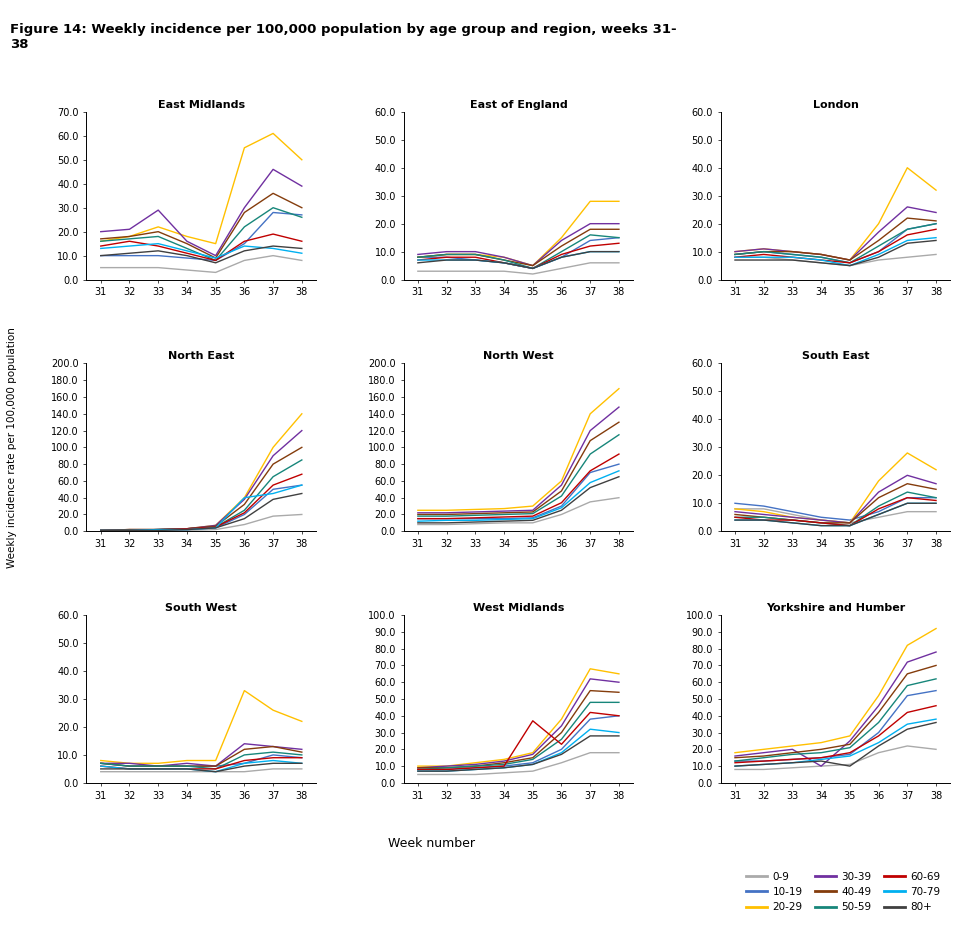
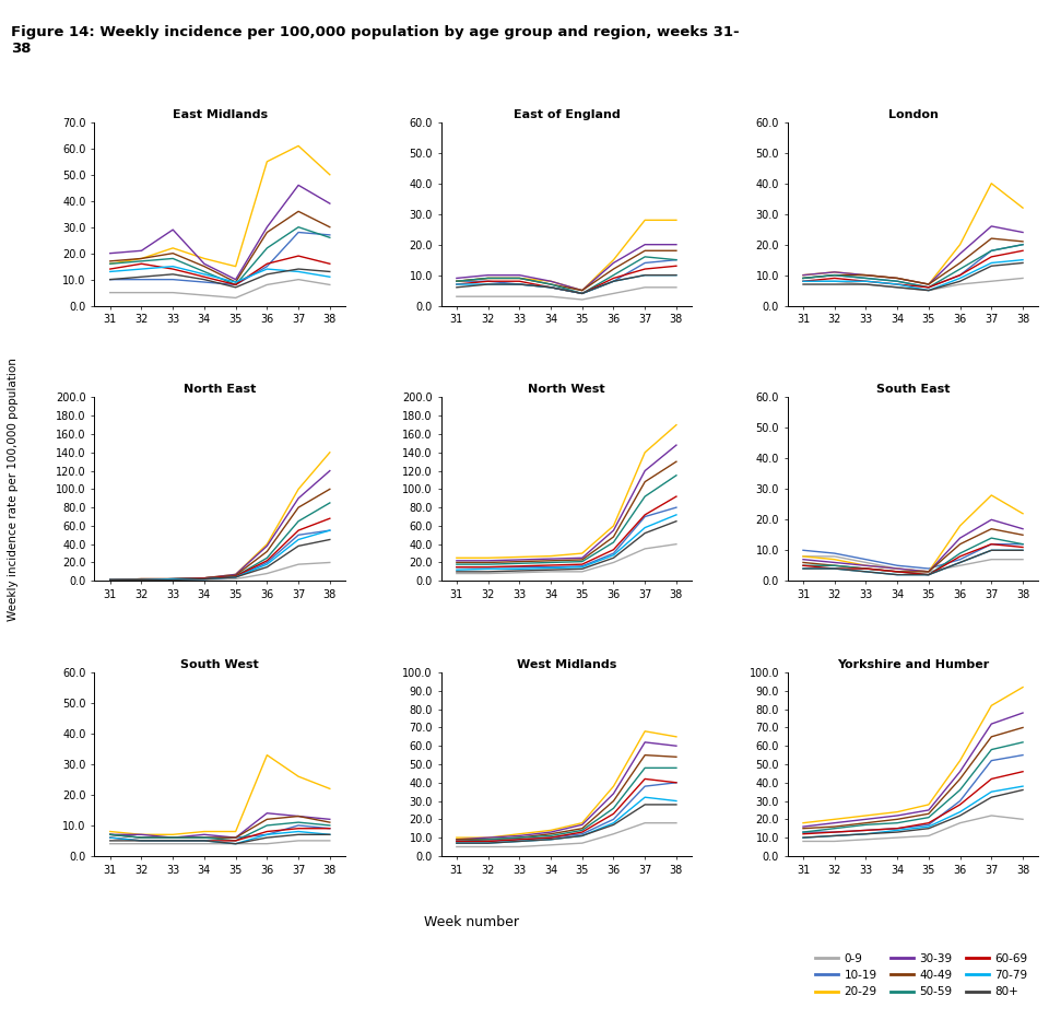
North East/70-79/36: 40 -> 18
West Midlands/60-69/35: 37 -> 13
Yorkshire and Humber/30-39/34: 10 -> 22
Yorkshire and Humber/80+/35: 10 -> 15
